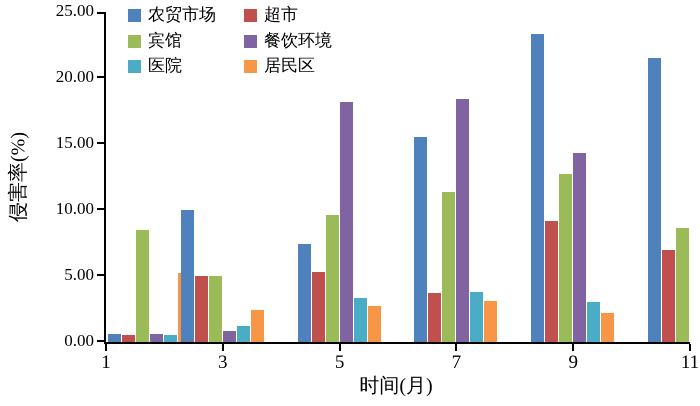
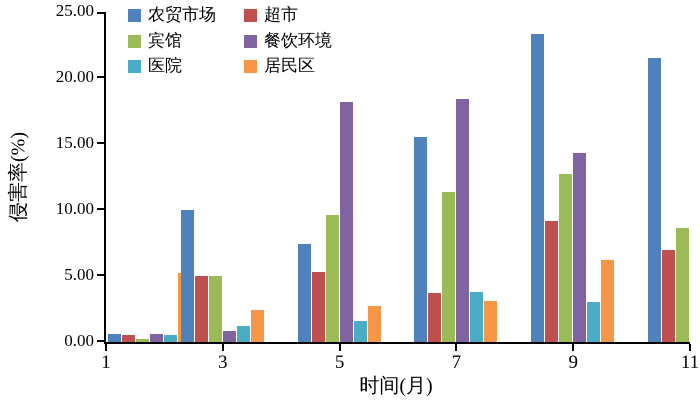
宾馆/1: 8.5 -> 0.2
医院/5: 3.3 -> 1.6
居民区/9: 2.2 -> 6.2
